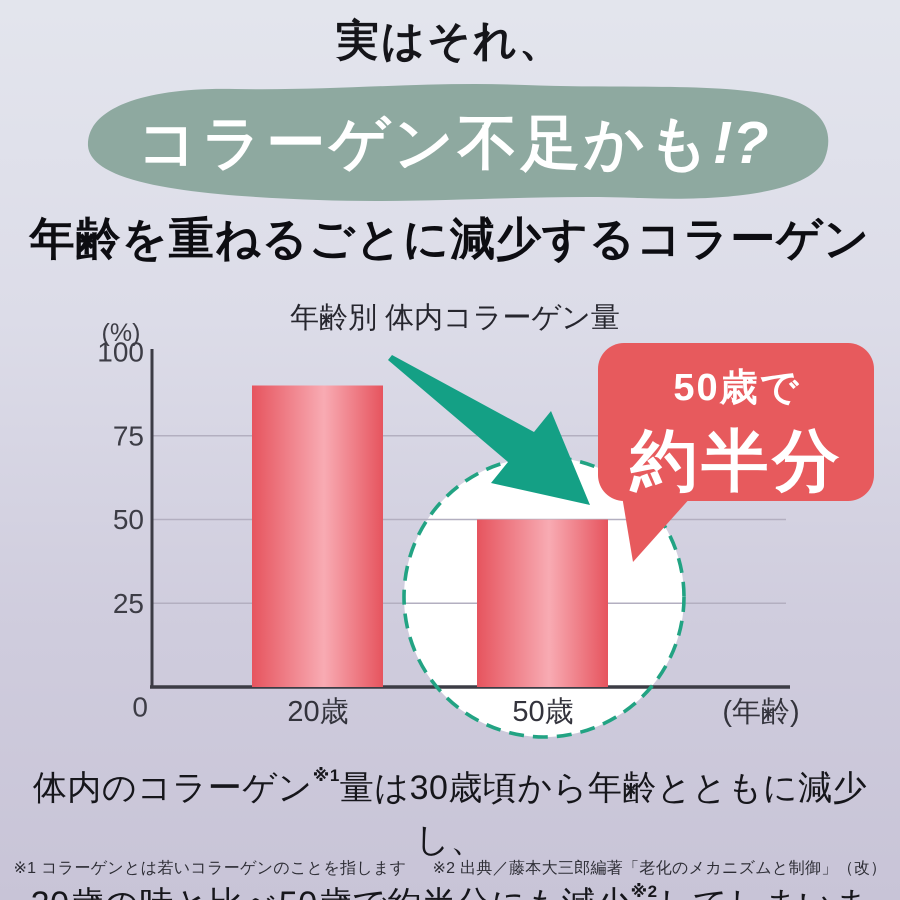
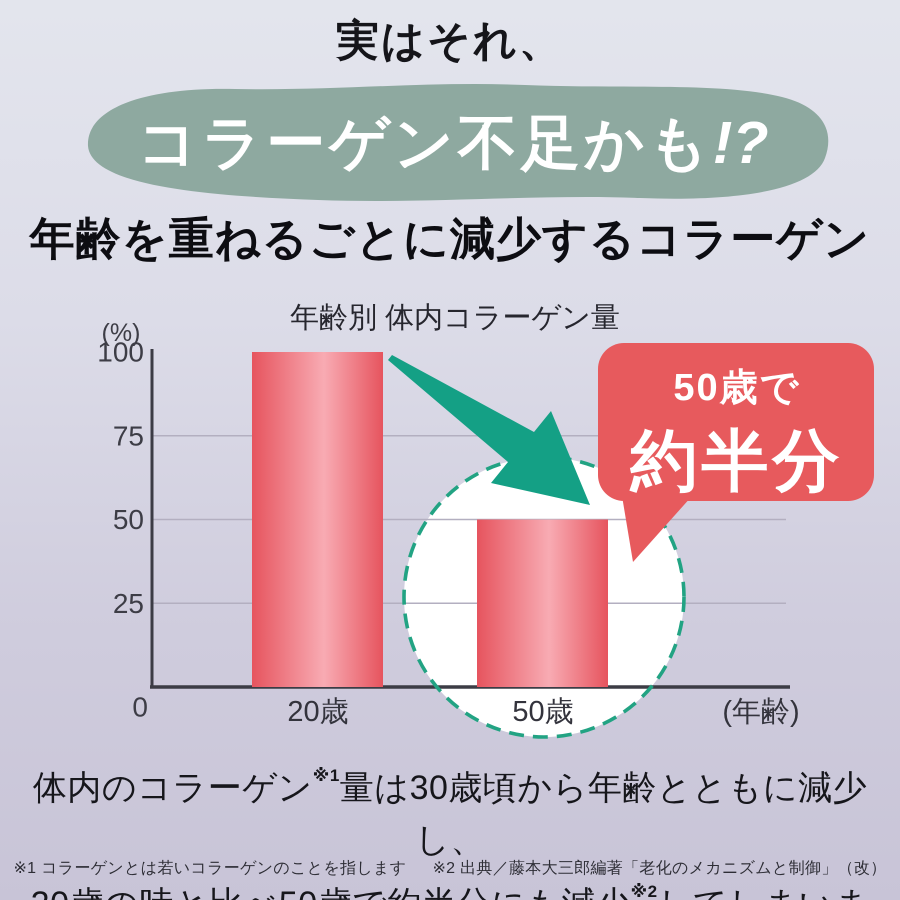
20歳: 90 -> 100
